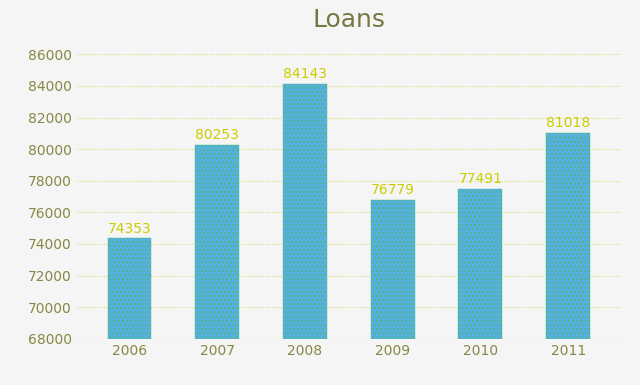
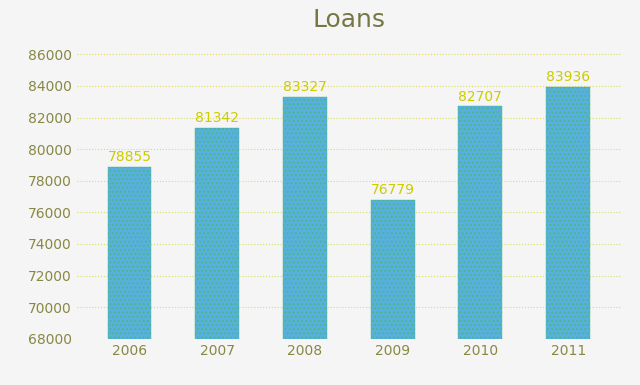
2006: 74353 -> 78855
2007: 80253 -> 81342
2008: 84143 -> 83327
2010: 77491 -> 82707
2011: 81018 -> 83936
